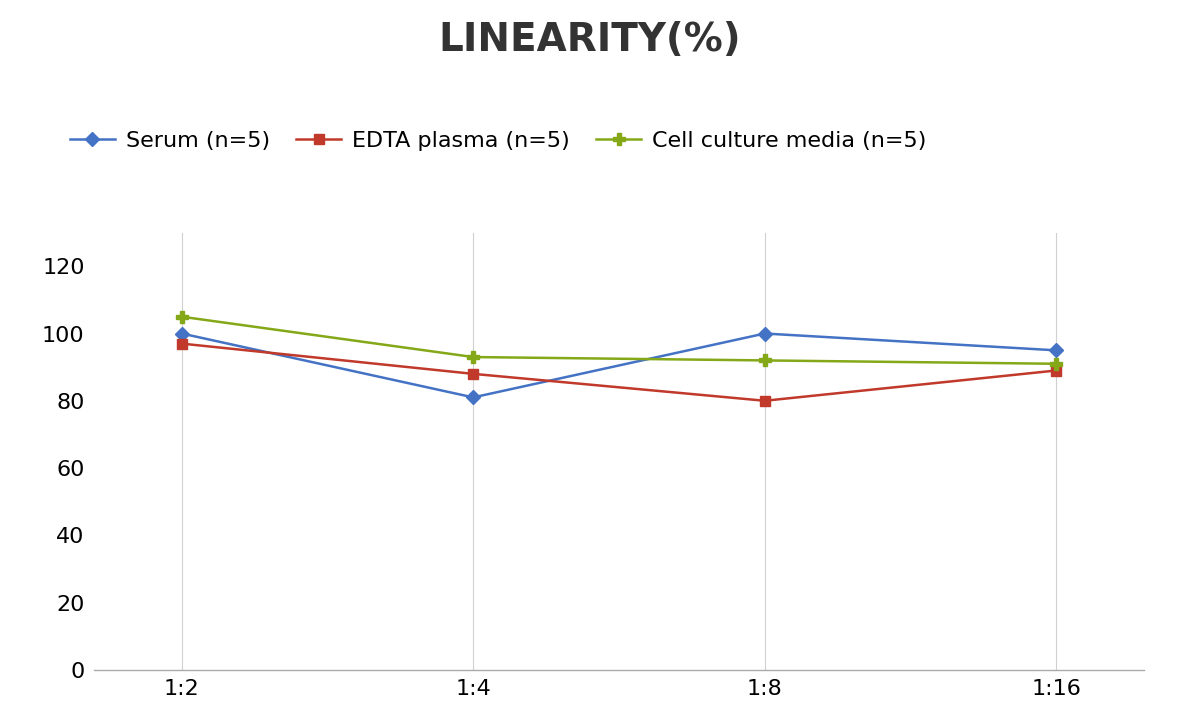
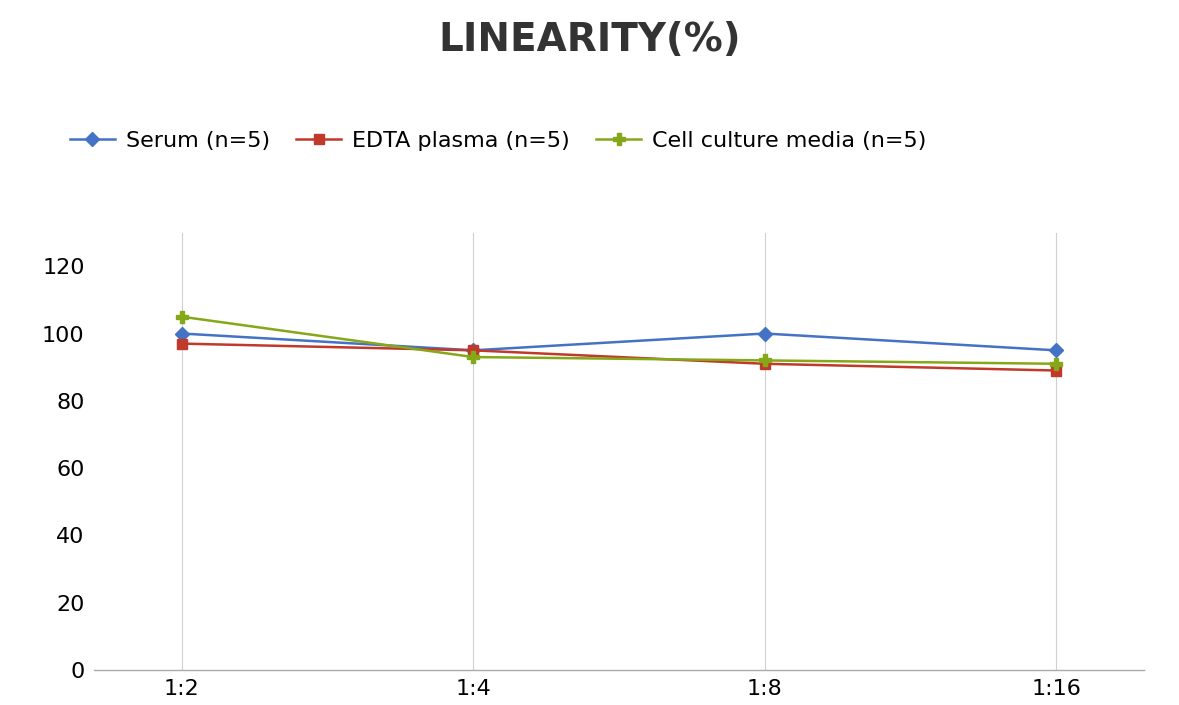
Serum (n=5)/1:4: 81 -> 95
EDTA plasma (n=5)/1:4: 88 -> 95
EDTA plasma (n=5)/1:8: 80 -> 91
